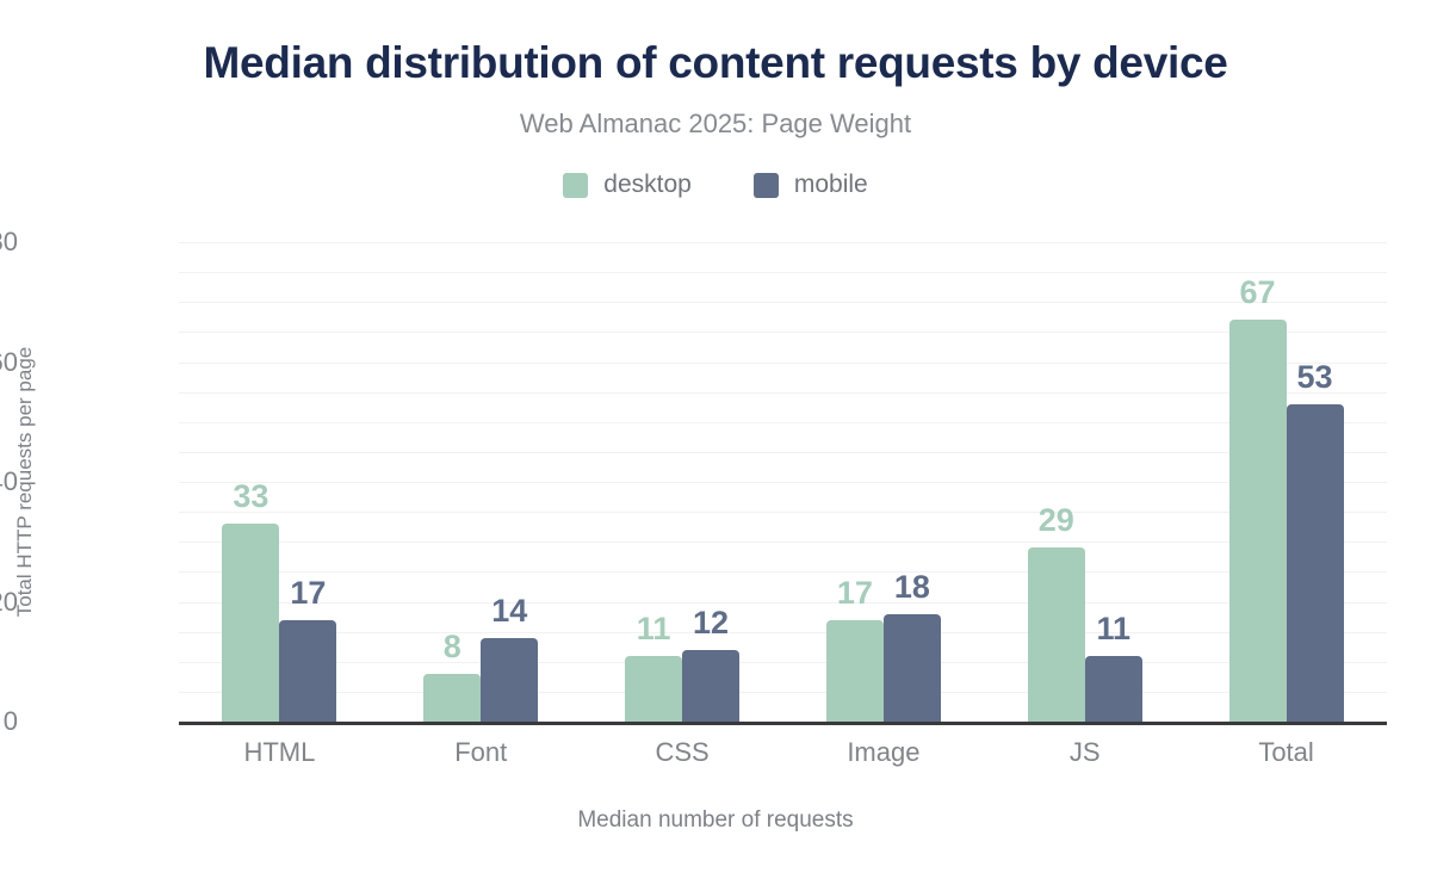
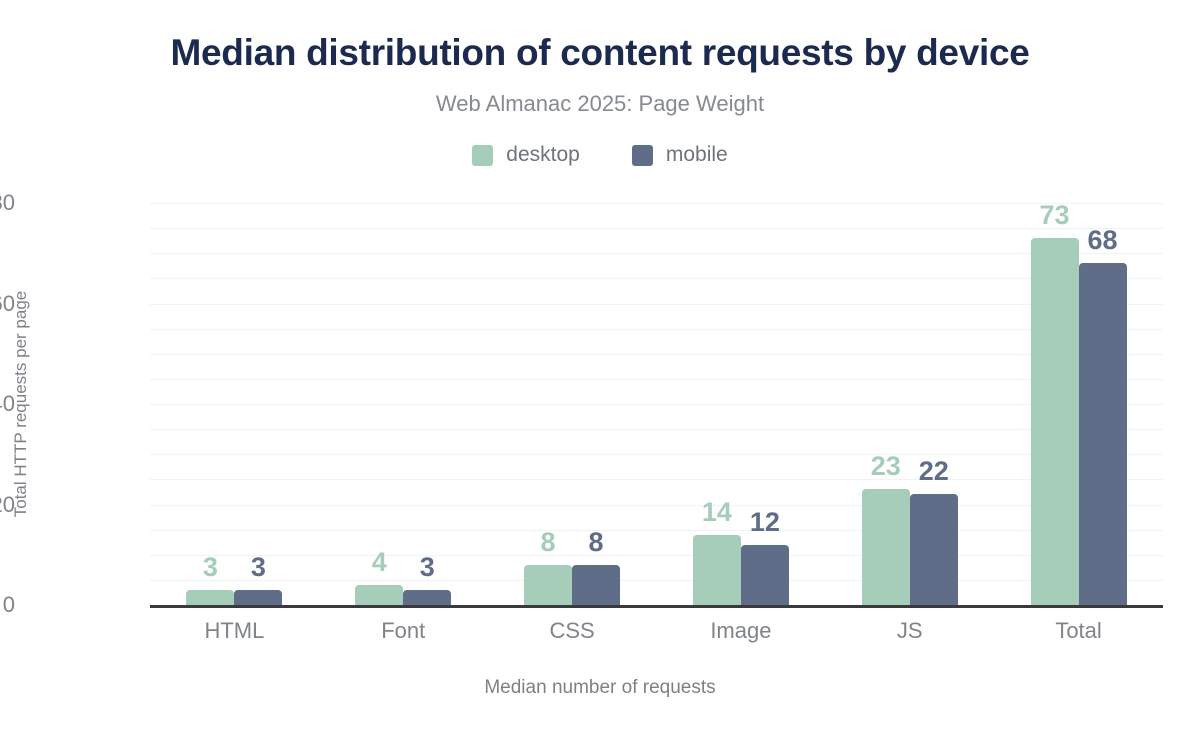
desktop/HTML: 33 -> 3
mobile/HTML: 17 -> 3
desktop/Font: 8 -> 4
mobile/Font: 14 -> 3
desktop/CSS: 11 -> 8
mobile/CSS: 12 -> 8
desktop/Image: 17 -> 14
mobile/Image: 18 -> 12
desktop/JS: 29 -> 23
mobile/JS: 11 -> 22
desktop/Total: 67 -> 73
mobile/Total: 53 -> 68
